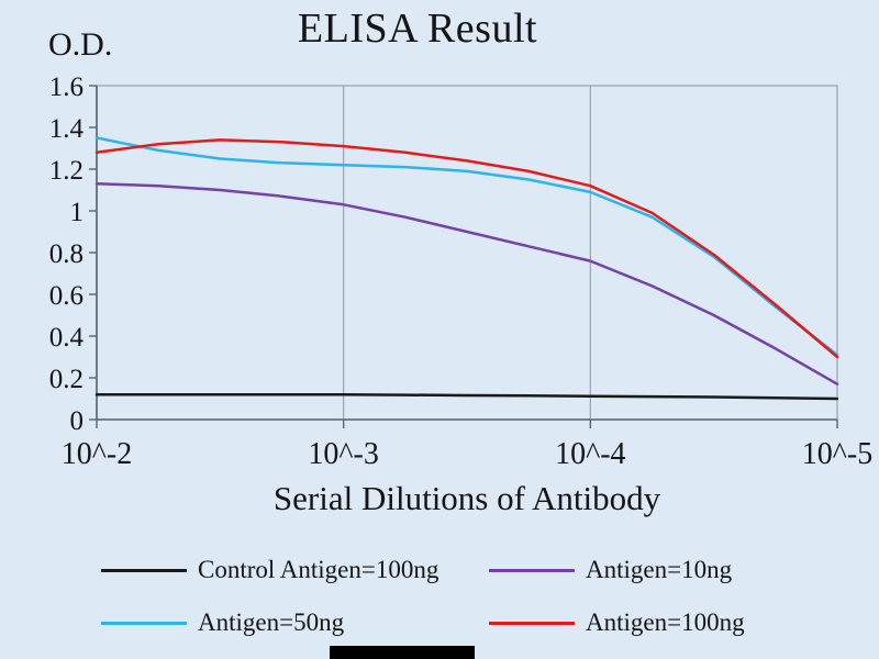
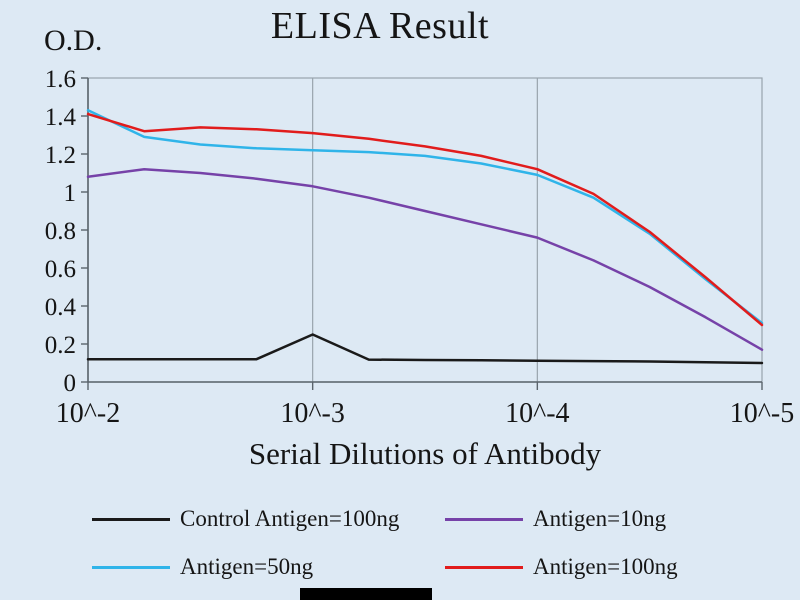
Antigen=10ng/0: 1.13 -> 1.08
Antigen=50ng/0: 1.35 -> 1.43
Antigen=100ng/0: 1.28 -> 1.41
Control Antigen=100ng/1: 0.12 -> 0.25
